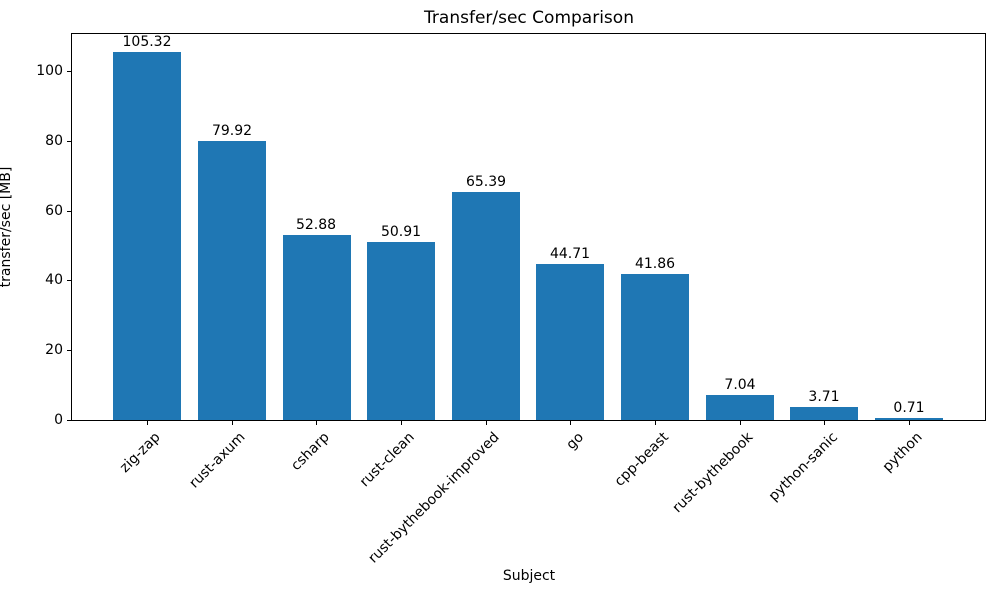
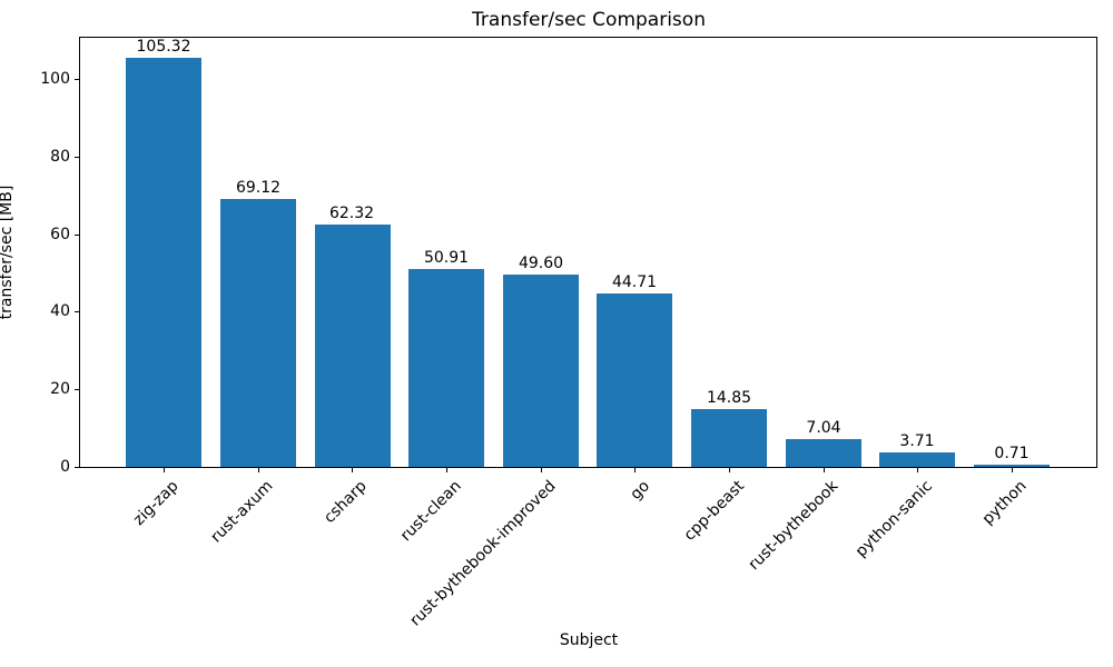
rust-axum: 79.92 -> 69.12
csharp: 52.88 -> 62.32
rust-bythebook-improved: 65.39 -> 49.60
cpp-beast: 41.86 -> 14.85
